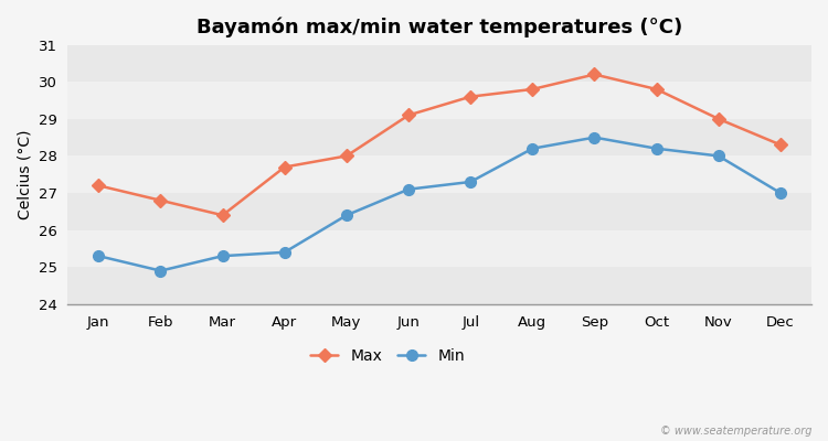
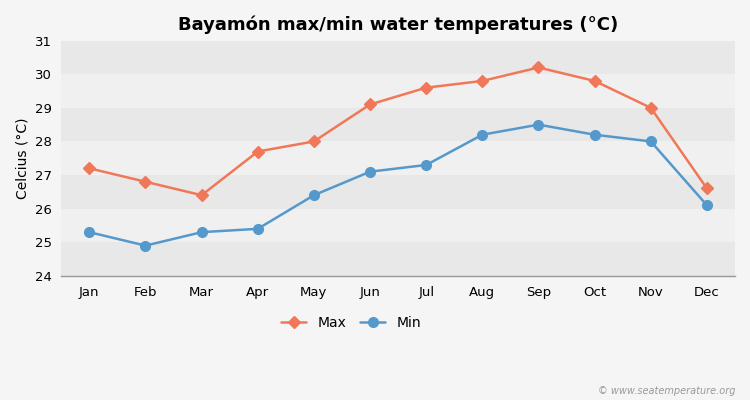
Max/Dec: 28.3 -> 26.6
Min/Dec: 27.0 -> 26.1
